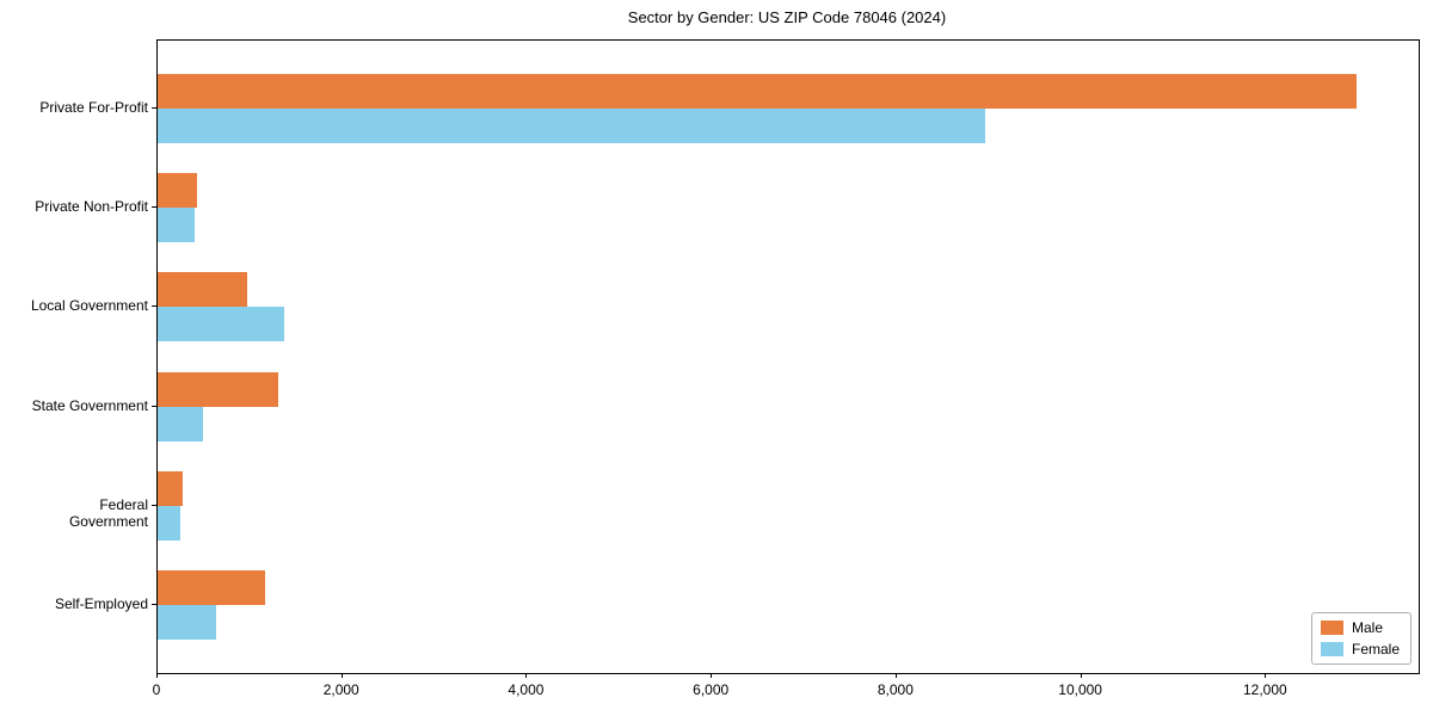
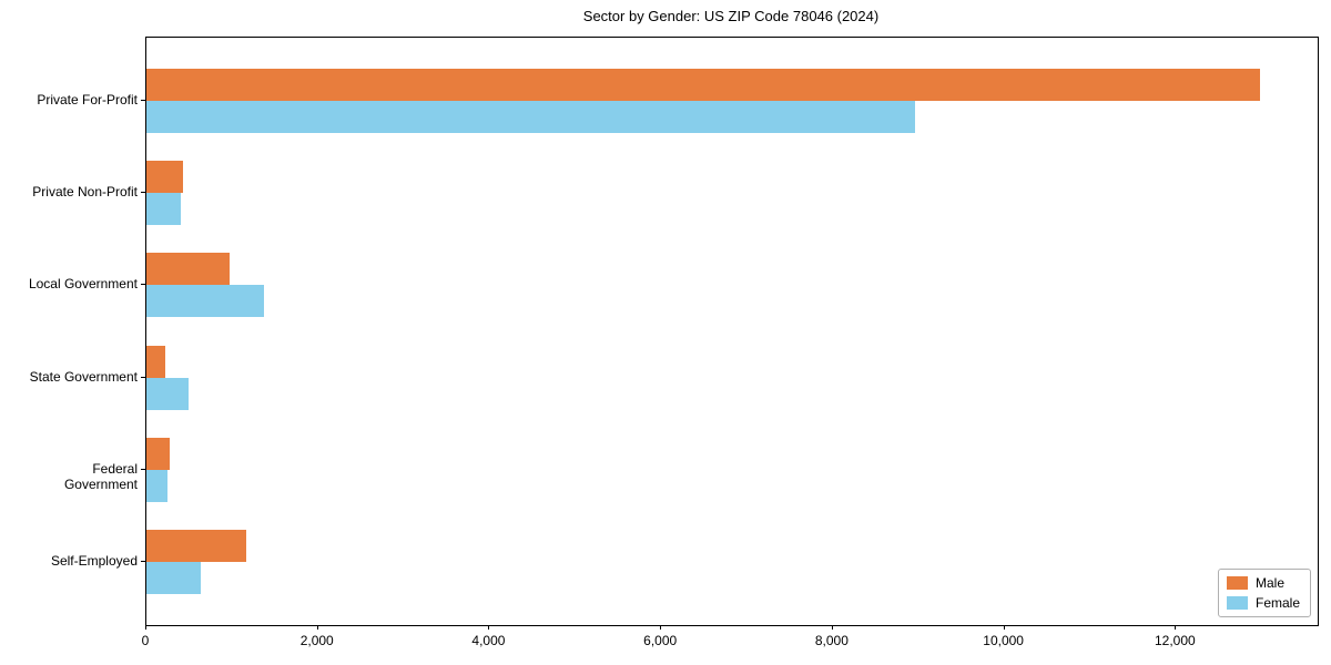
Male/State Government: 1300 -> 200
